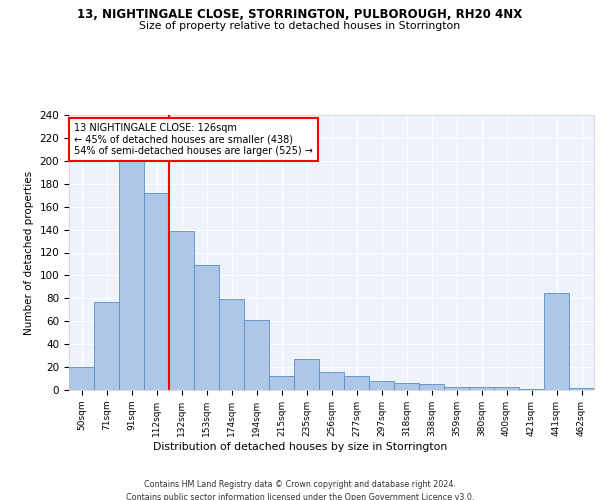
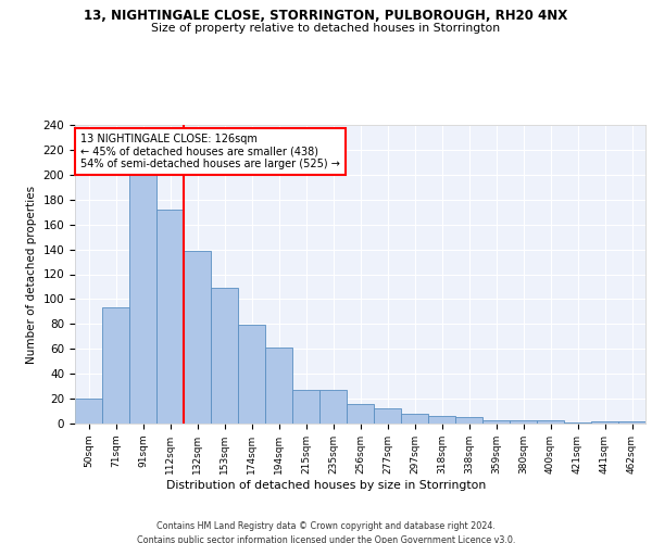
71sqm: 77 -> 93
215sqm: 12 -> 27
441sqm: 85 -> 2
